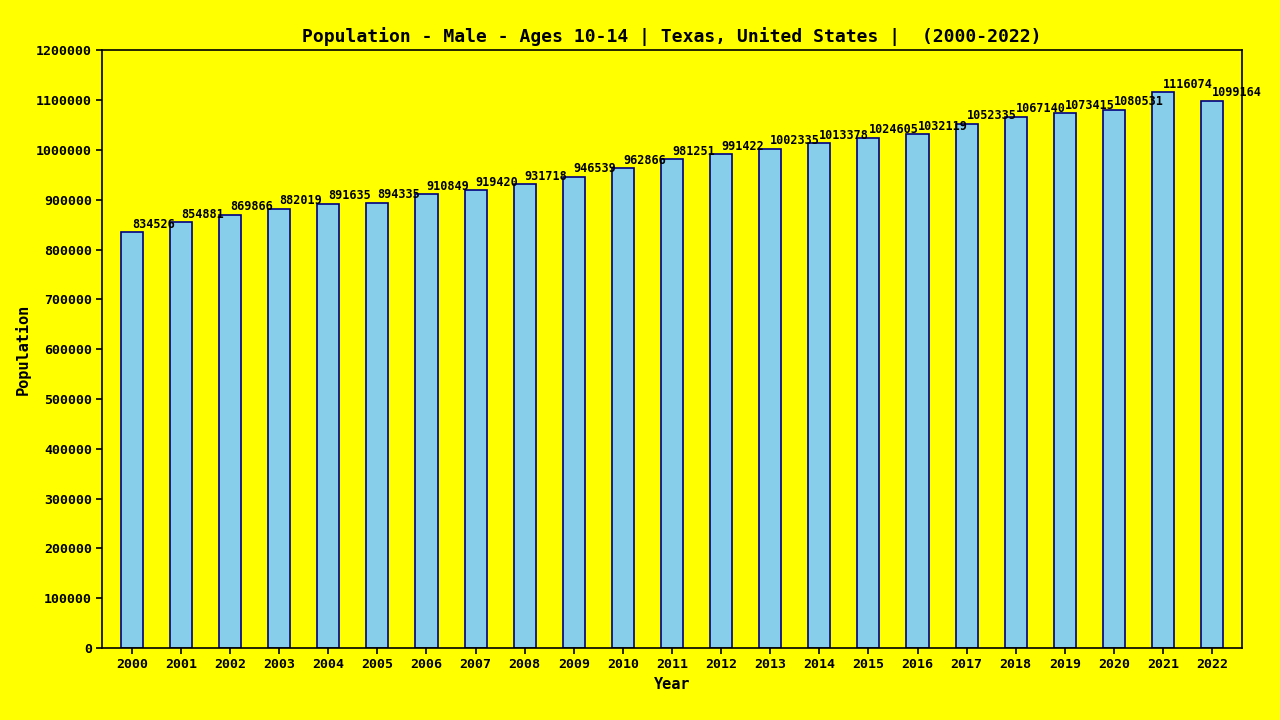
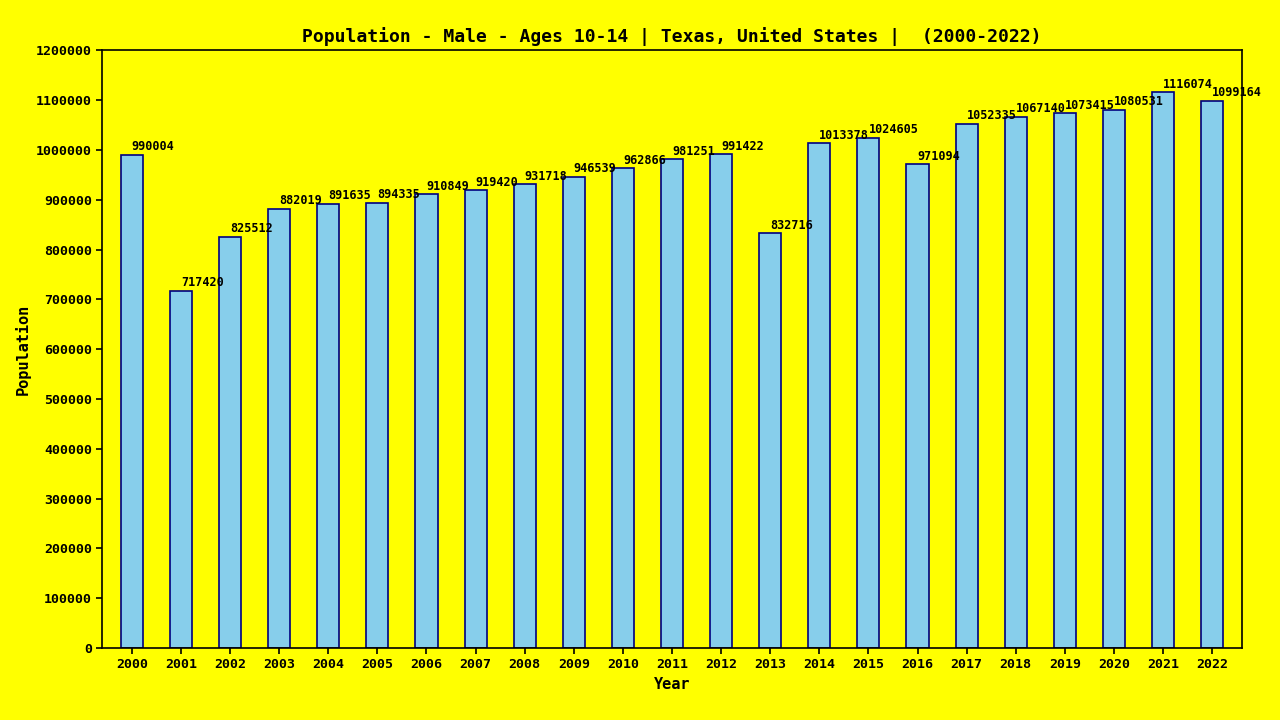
2000: 834526 -> 990004
2001: 854881 -> 717420
2002: 869866 -> 825512
2013: 1002335 -> 832716
2016: 1032119 -> 971094
